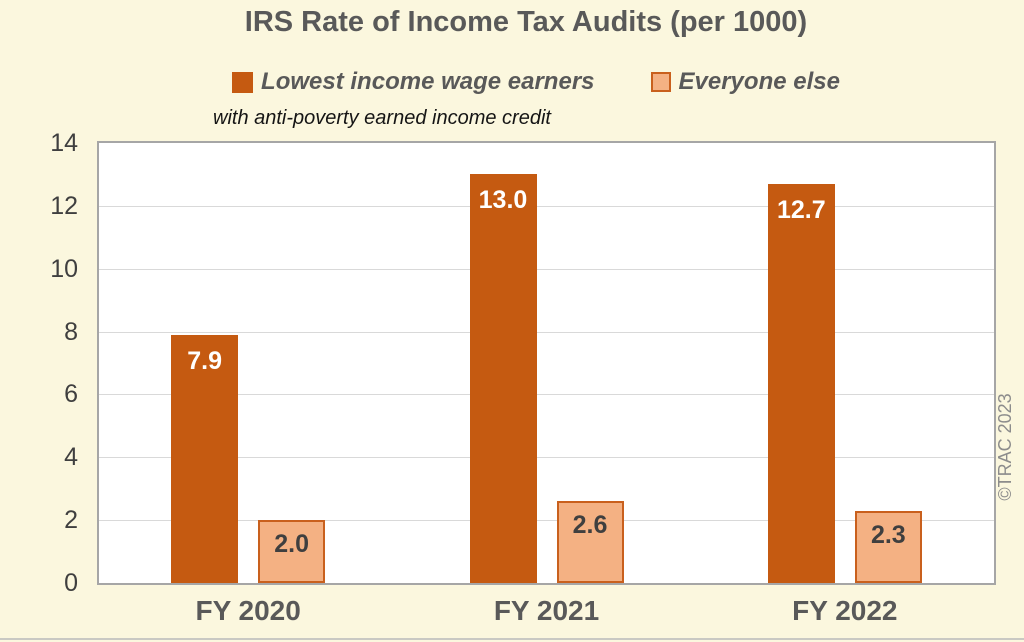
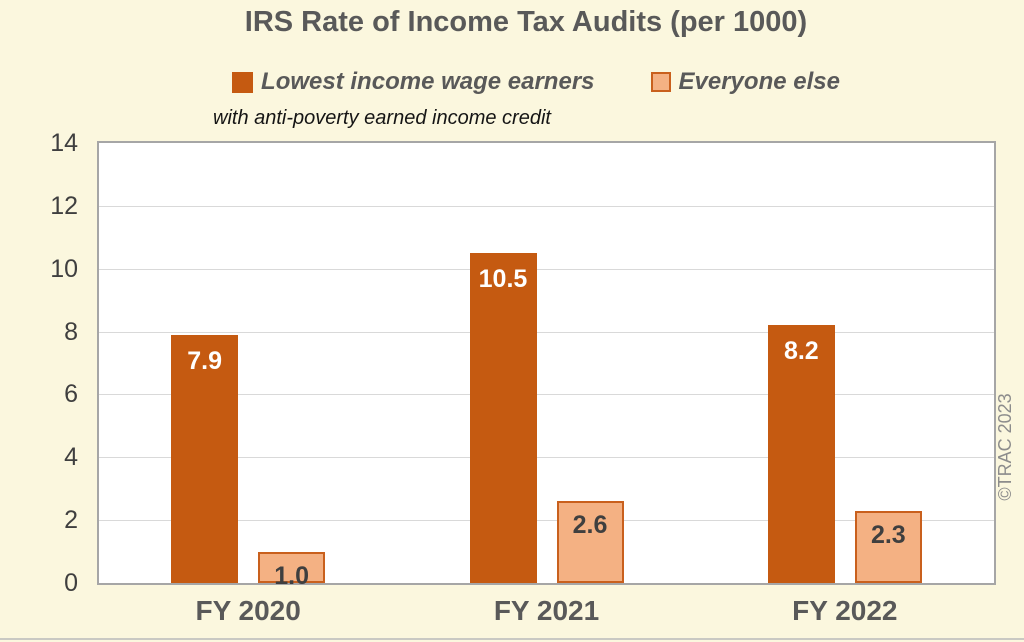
Everyone else/FY 2020: 2.0 -> 1.0
Lowest income wage earners/FY 2021: 13.0 -> 10.5
Lowest income wage earners/FY 2022: 12.7 -> 8.2
